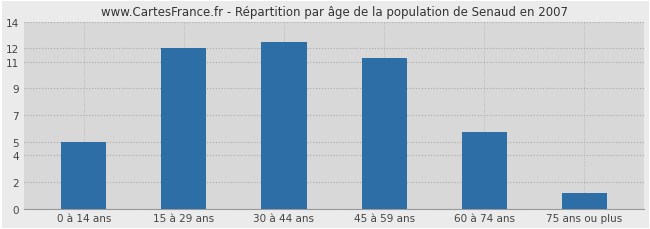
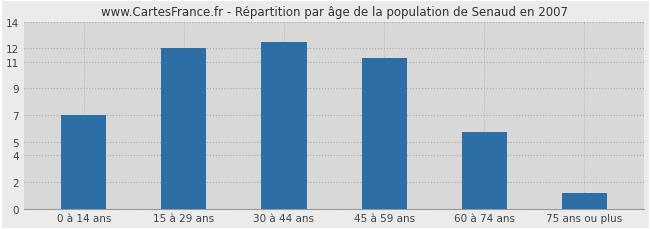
0 à 14 ans: 5.0 -> 7.0
